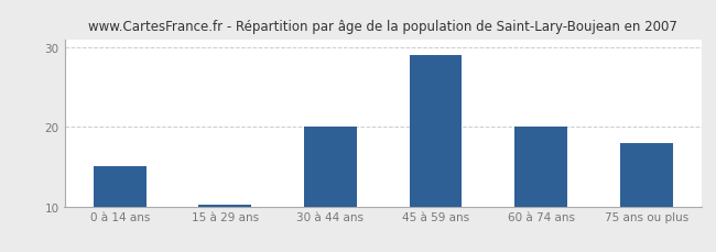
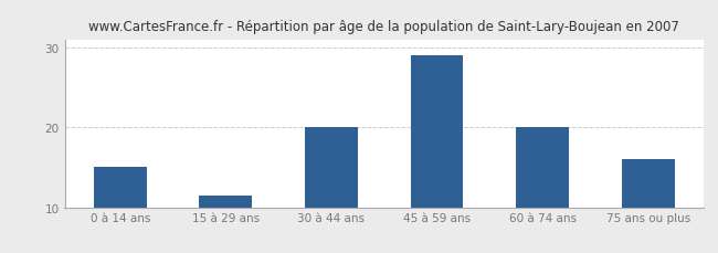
15 à 29 ans: 10.2 -> 11.4
75 ans ou plus: 18.0 -> 16.0
